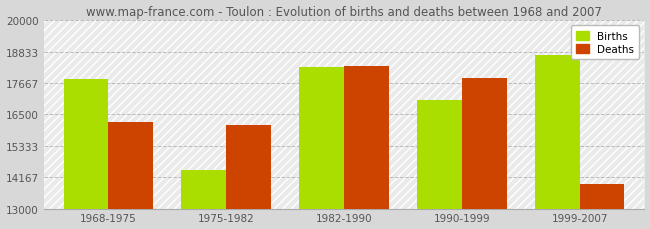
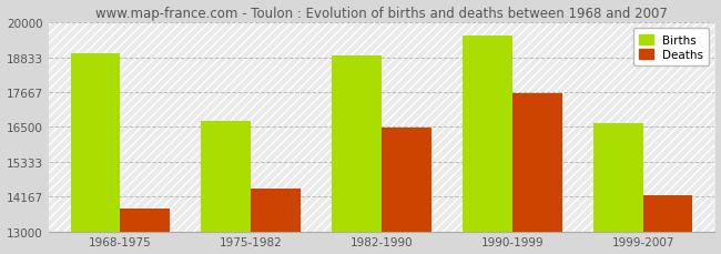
Births/1968-1975: 17800 -> 18950
Deaths/1968-1975: 16200 -> 13750
Births/1975-1982: 14450 -> 16700
Deaths/1975-1982: 16100 -> 14450
Births/1982-1990: 18250 -> 18880
Deaths/1982-1990: 18300 -> 16460
Births/1990-1999: 17050 -> 19570
Deaths/1990-1999: 17850 -> 17620
Births/1999-2007: 18700 -> 16620
Deaths/1999-2007: 13900 -> 14200
